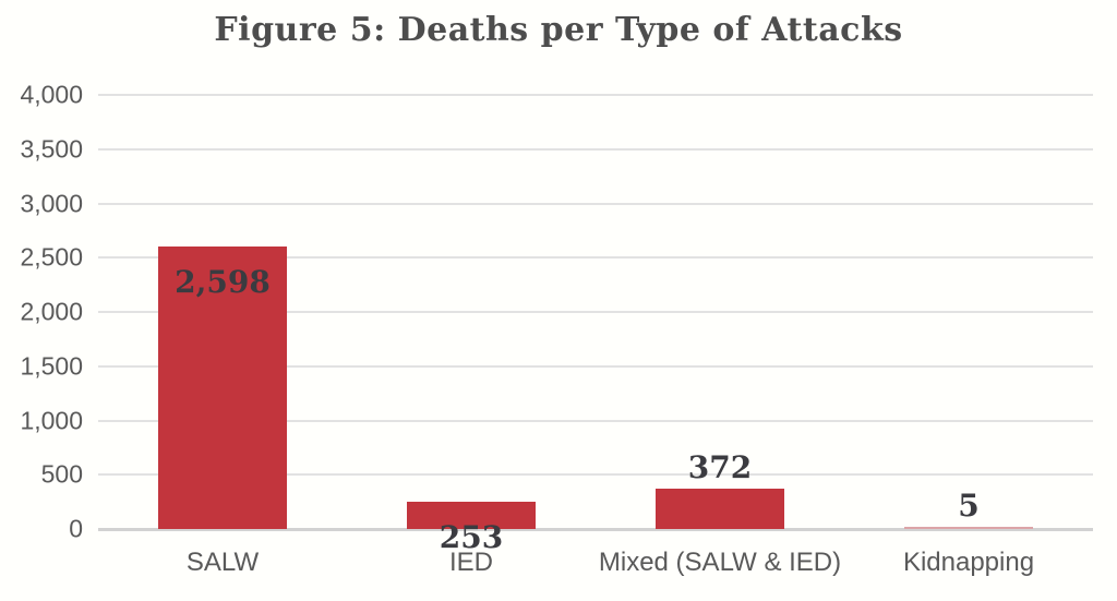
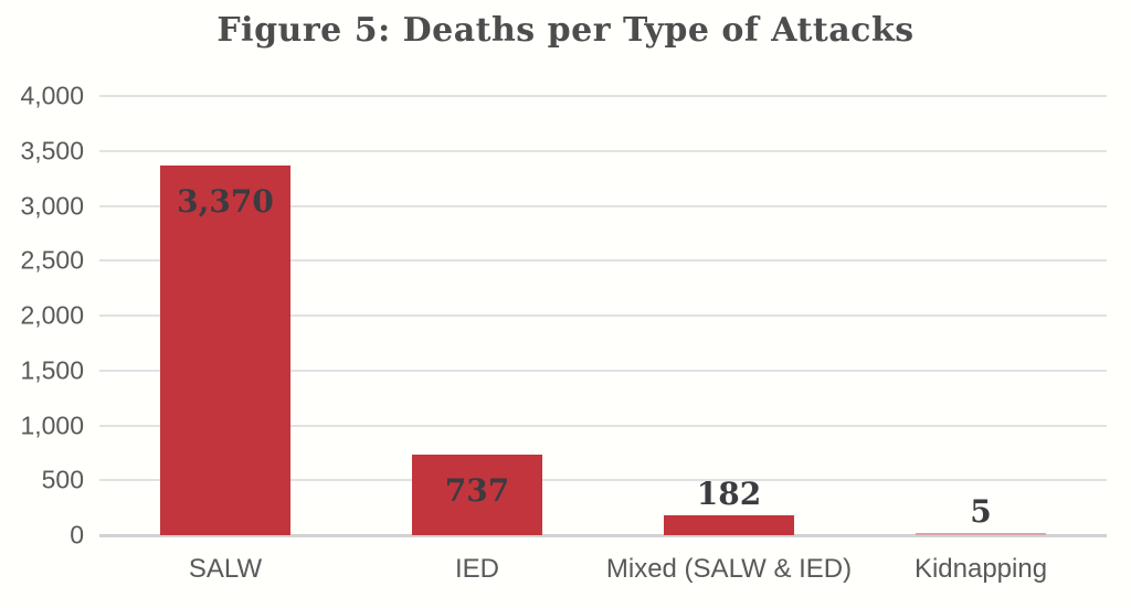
SALW: 2,598 -> 3,370
IED: 253 -> 737
Mixed (SALW & IED): 372 -> 182
